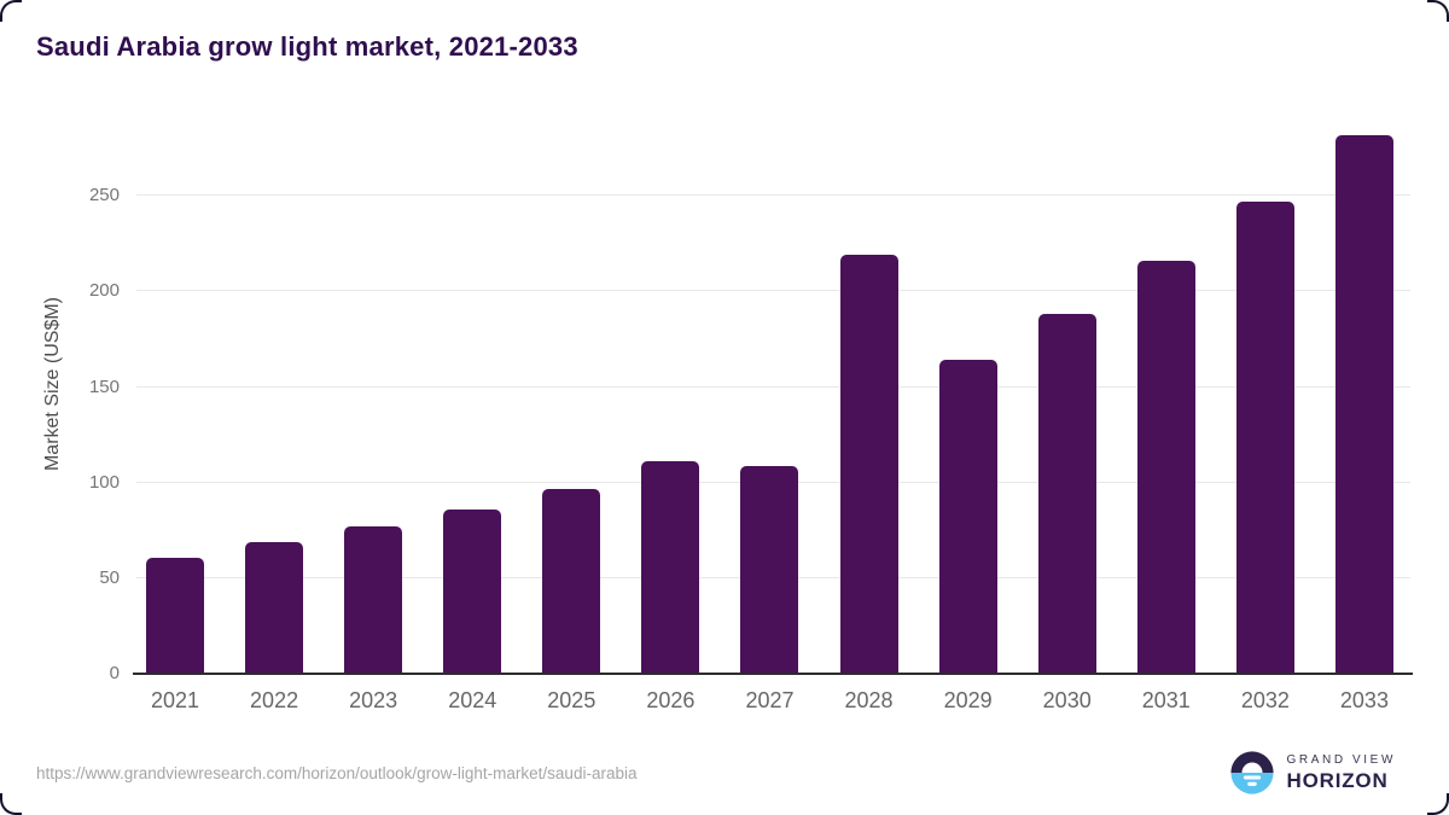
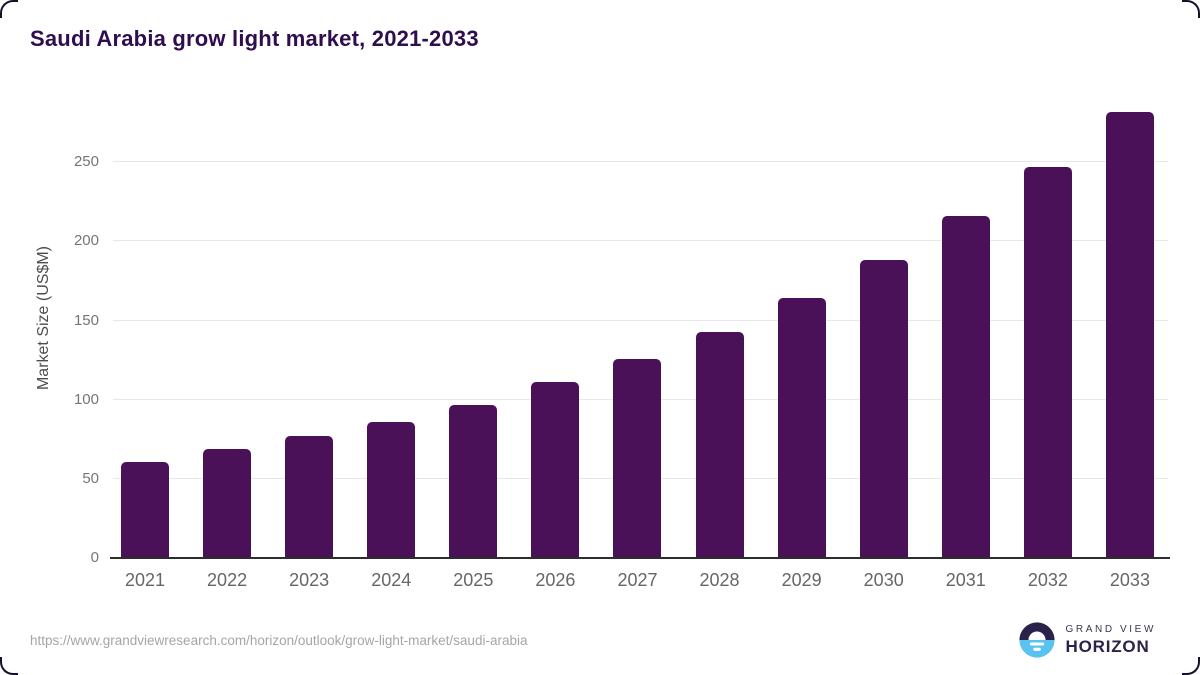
2027: 109 -> 126
2028: 219 -> 143
